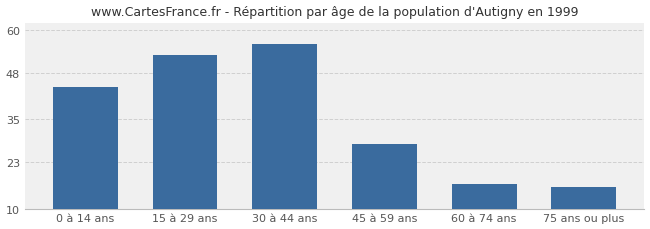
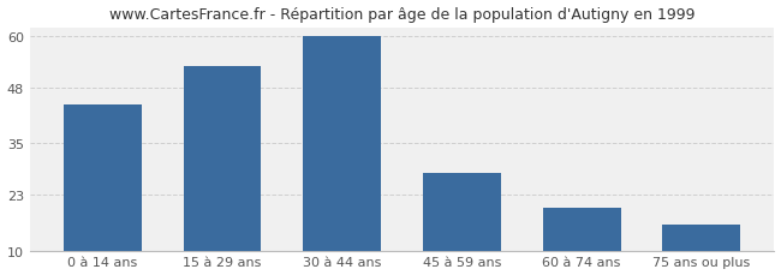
30 à 44 ans: 56 -> 60
60 à 74 ans: 17 -> 20
